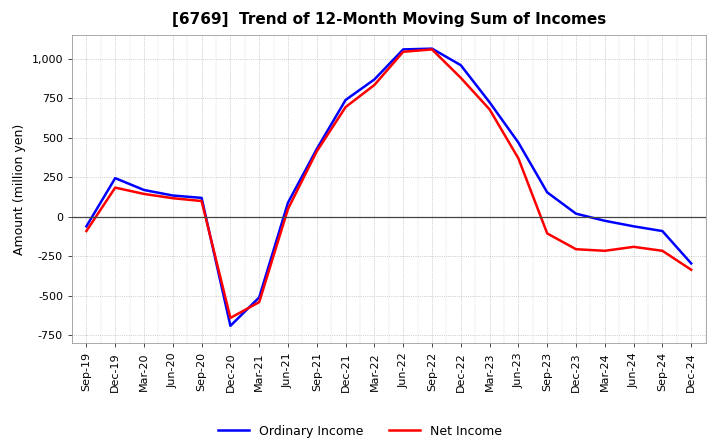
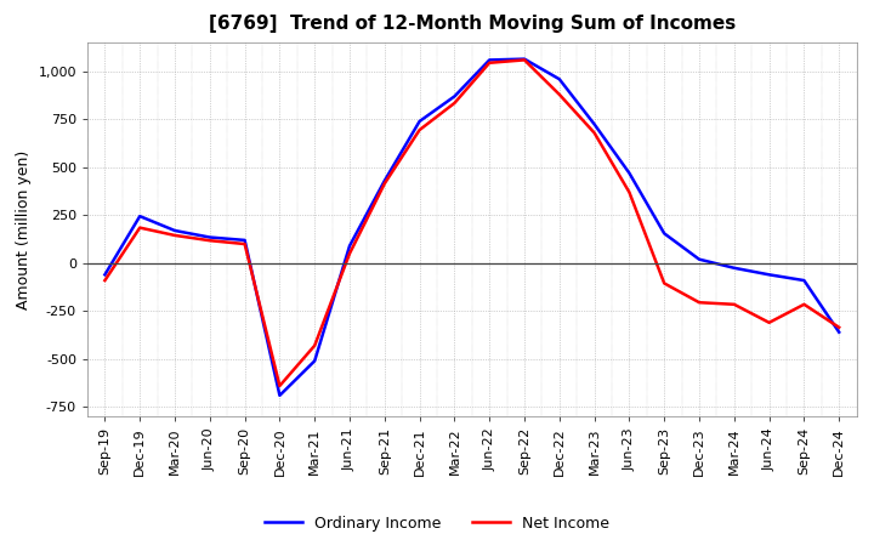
Net Income/Mar-21: -540 -> -430
Net Income/Jun-24: -190 -> -310
Ordinary Income/Dec-24: -300 -> -360
